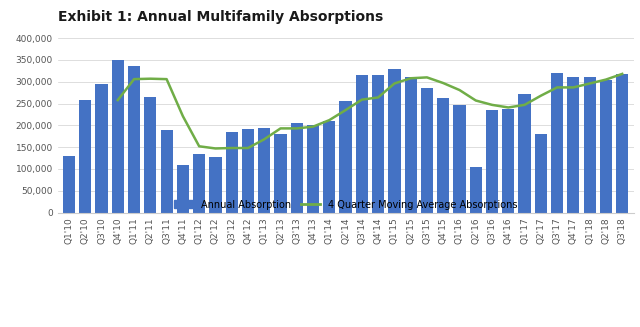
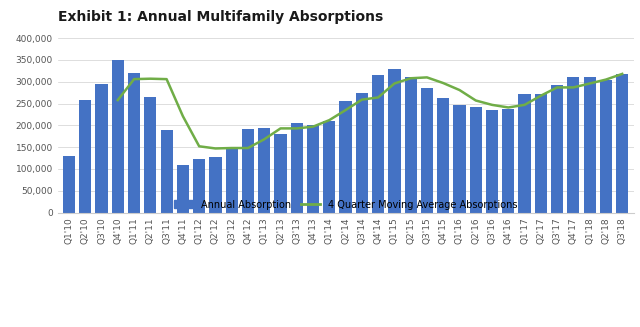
Annual Absorption/Q1'11: 335,000 -> 320,000
Annual Absorption/Q1'12: 135,000 -> 122,000
Annual Absorption/Q3'12: 185,000 -> 150,000
Annual Absorption/Q3'14: 315,000 -> 275,000
Annual Absorption/Q2'16: 105,000 -> 242,000
Annual Absorption/Q2'17: 180,000 -> 272,000
Annual Absorption/Q3'17: 320,000 -> 293,000
